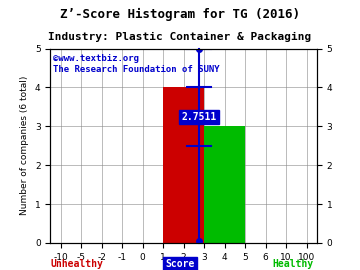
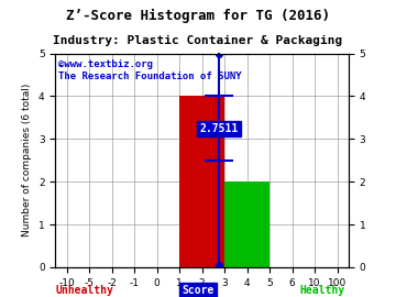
4: 3 -> 2
